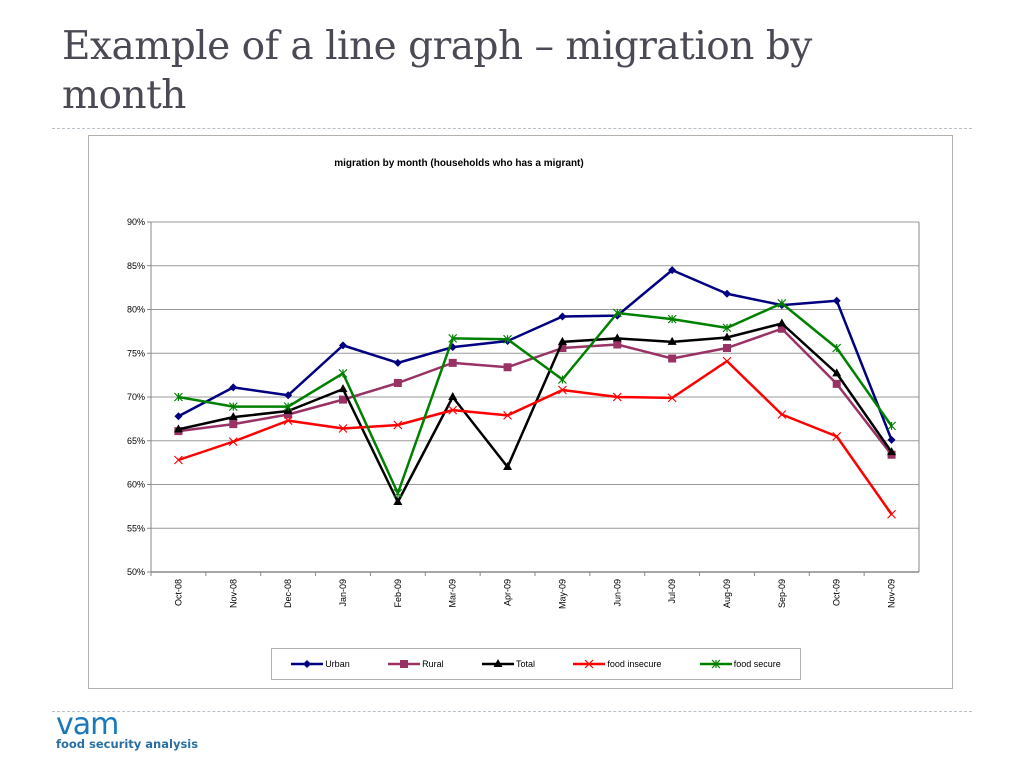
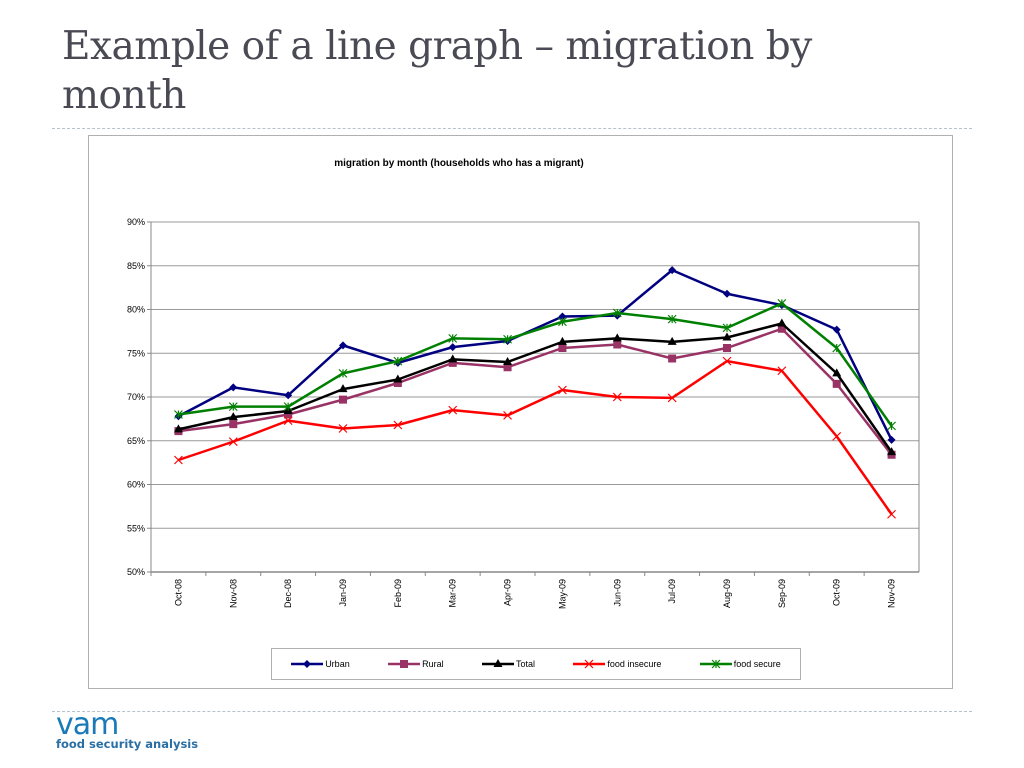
food secure/Oct-08: 70% -> 68%
Total/Feb-09: 58% -> 72%
food secure/Feb-09: 59% -> 74%
Total/Mar-09: 70% -> 74%
Total/Apr-09: 62% -> 74%
food secure/May-09: 72% -> 79%
food insecure/Sep-09: 68% -> 73%
Urban/Oct-09: 81% -> 78%
